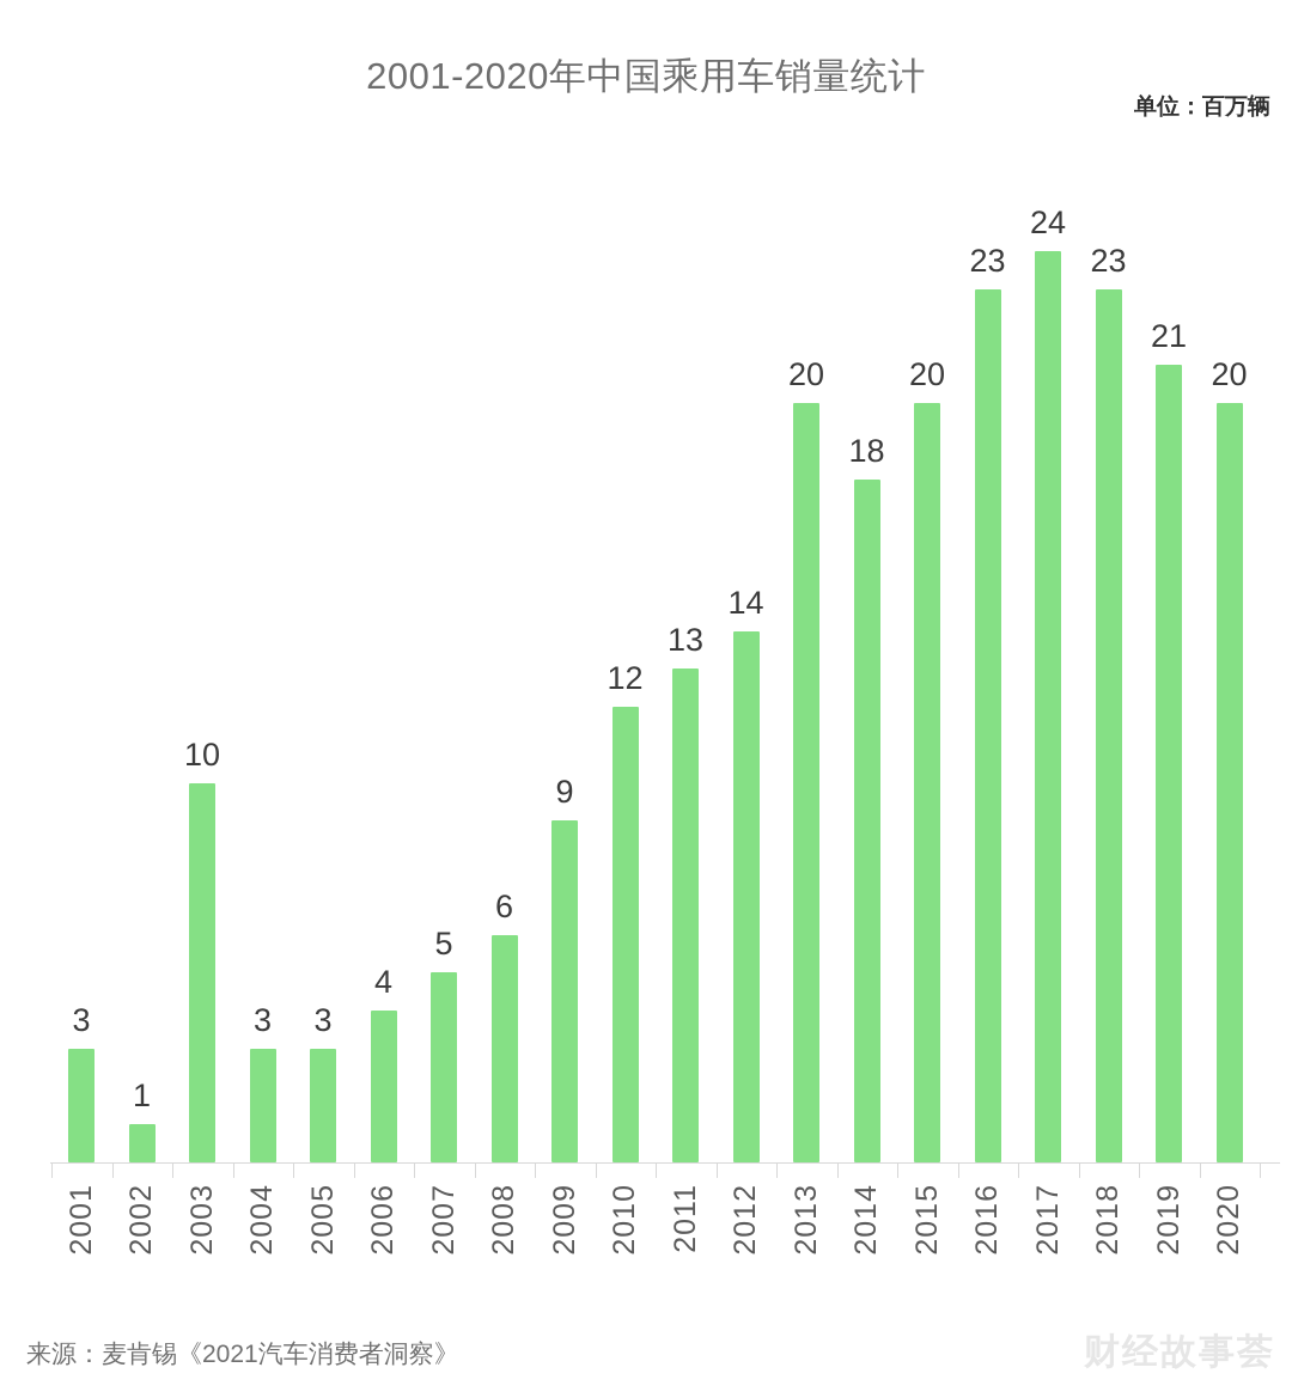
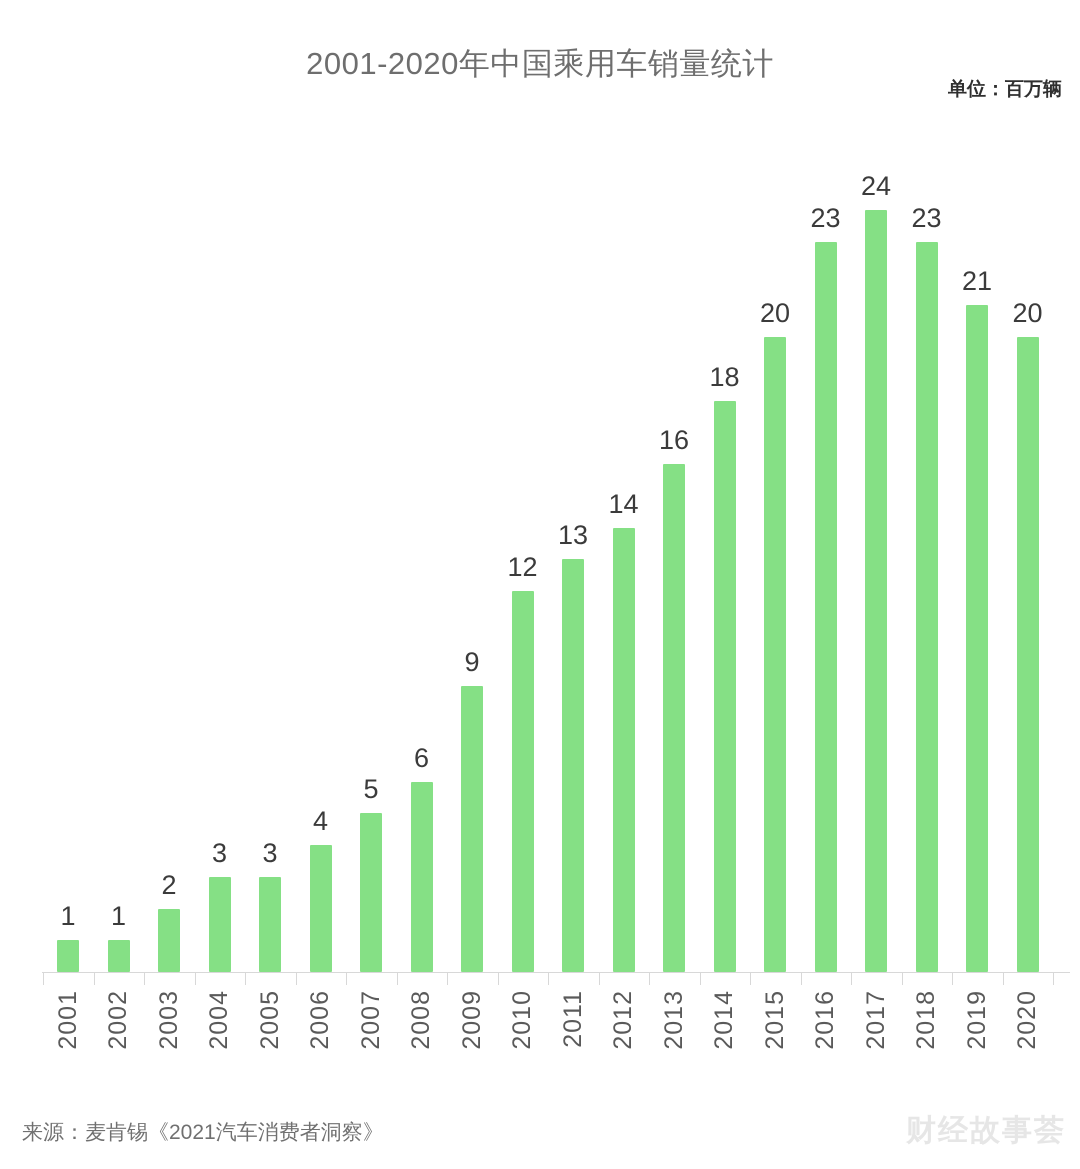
2001: 3 -> 1
2003: 10 -> 2
2013: 20 -> 16
